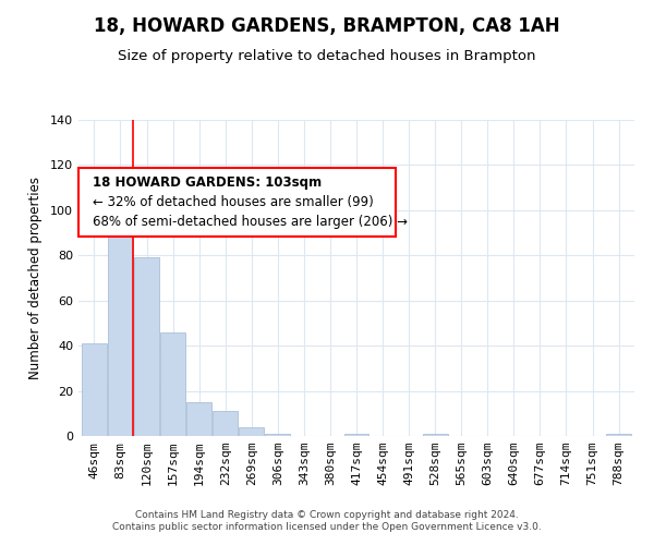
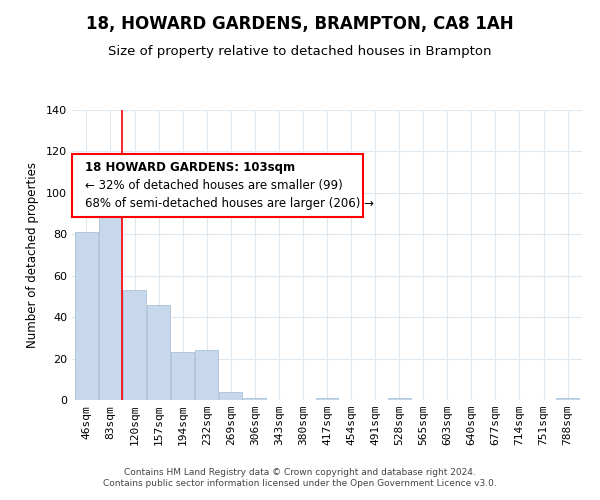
46sqm: 41 -> 81
120sqm: 79 -> 53
194sqm: 15 -> 23
232sqm: 11 -> 24
